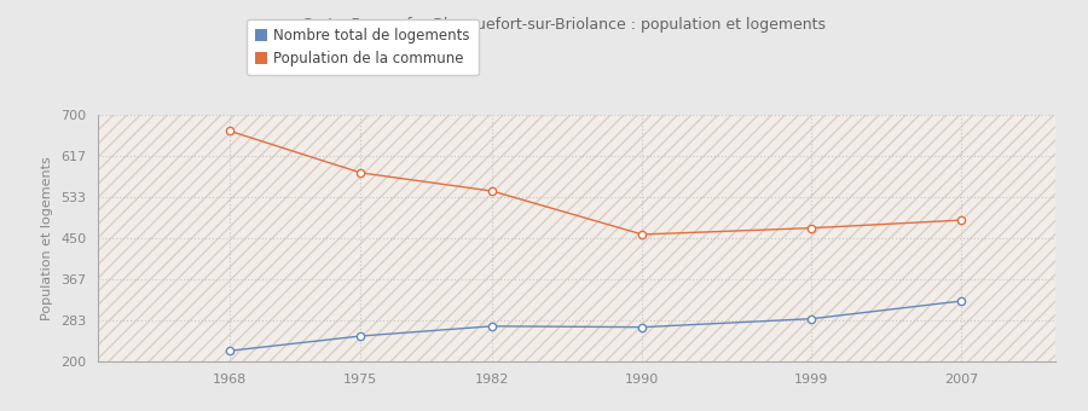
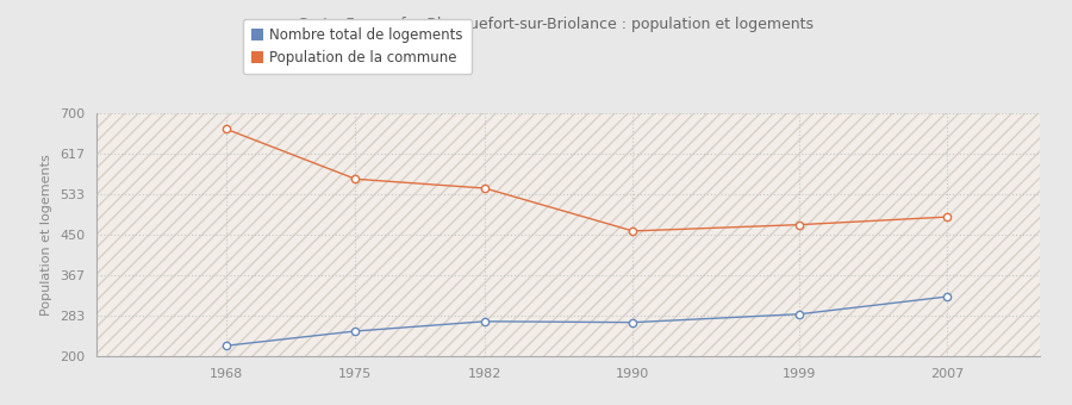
Population de la commune/1975: 583 -> 565
